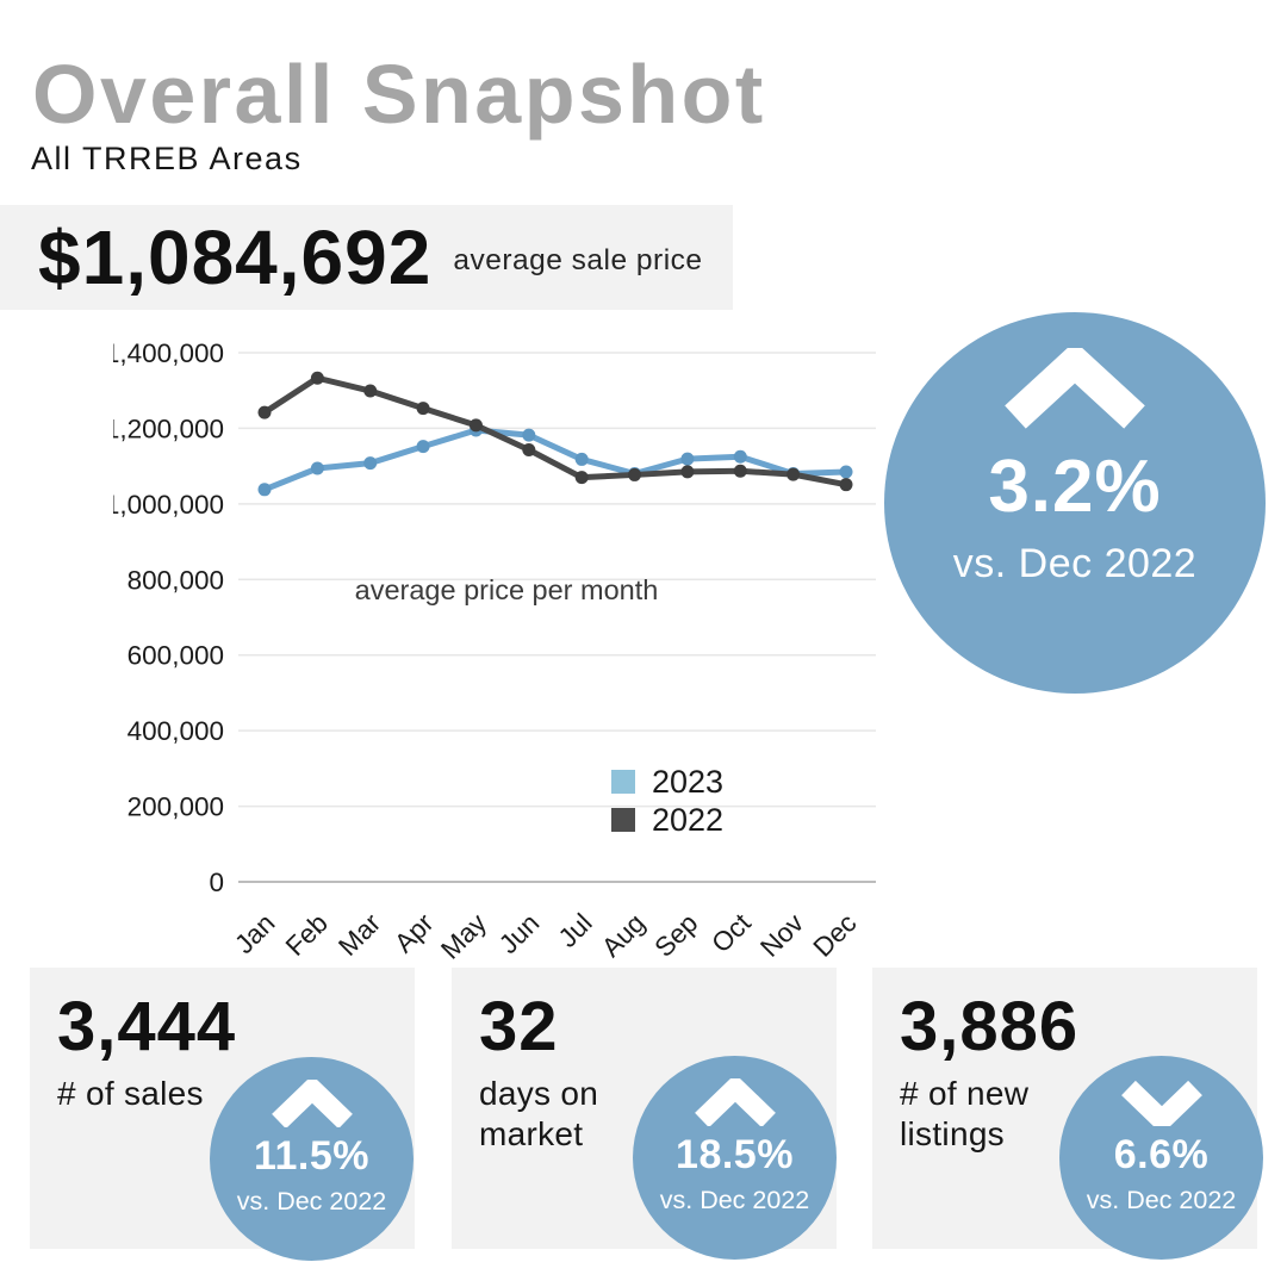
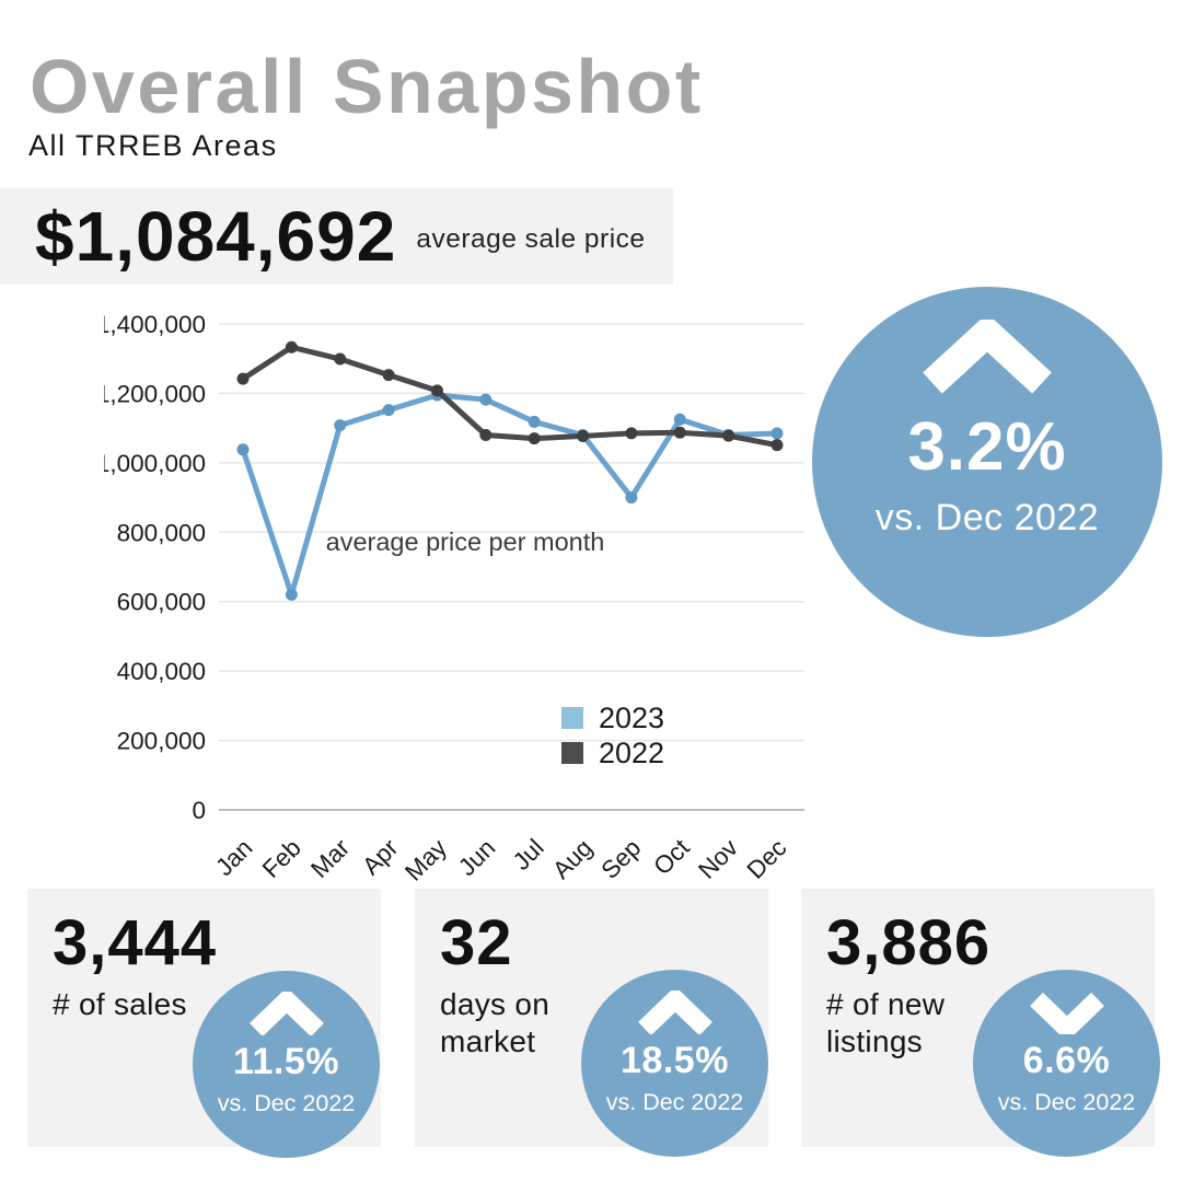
2023/Feb: 1090000 -> 620000
2022/Jun: 1140000 -> 1080000
2023/Sep: 1120000 -> 900000
